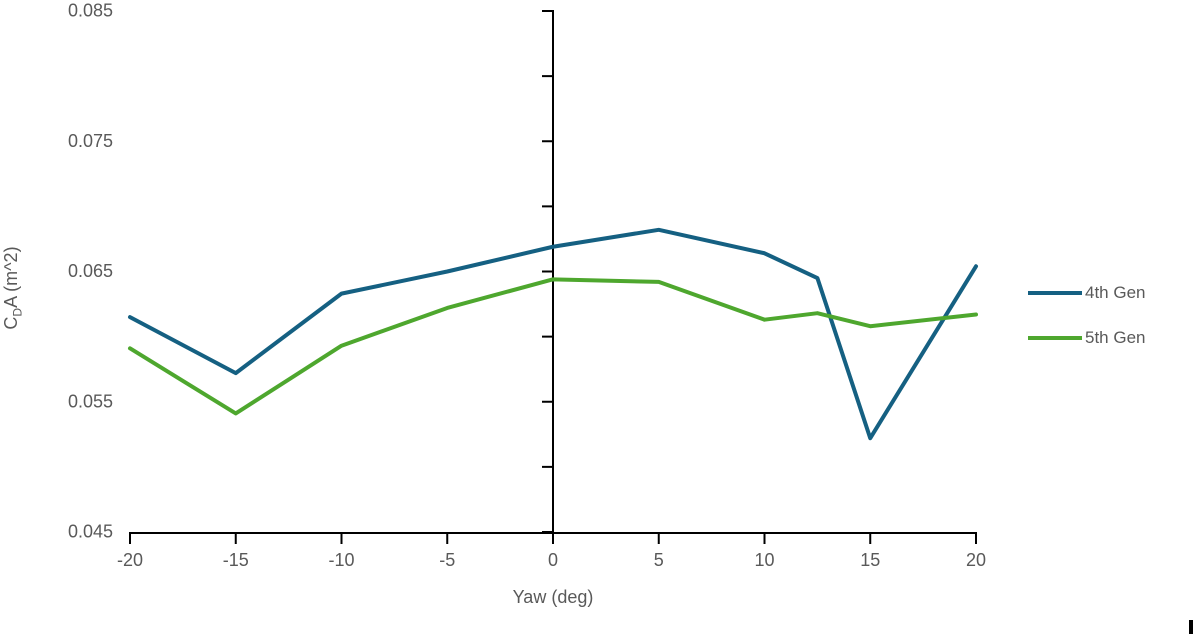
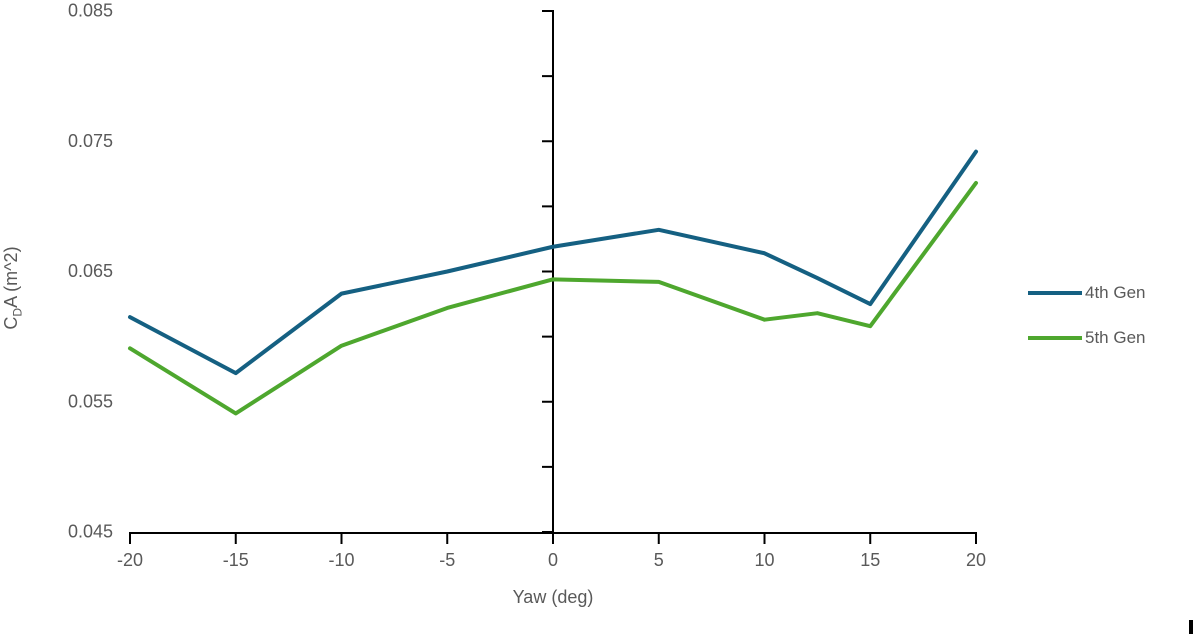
4th Gen/15: 0.0522 -> 0.0625
4th Gen/20: 0.0654 -> 0.0742
5th Gen/20: 0.0617 -> 0.0718
